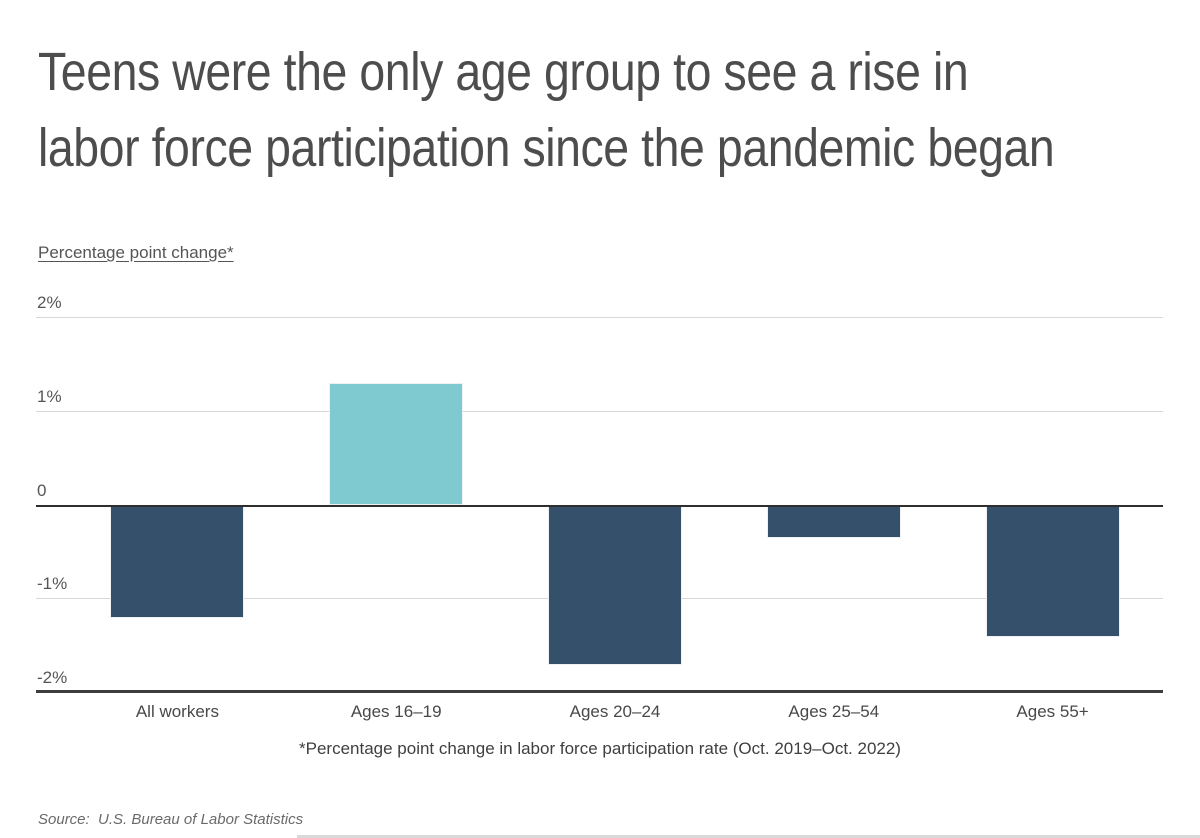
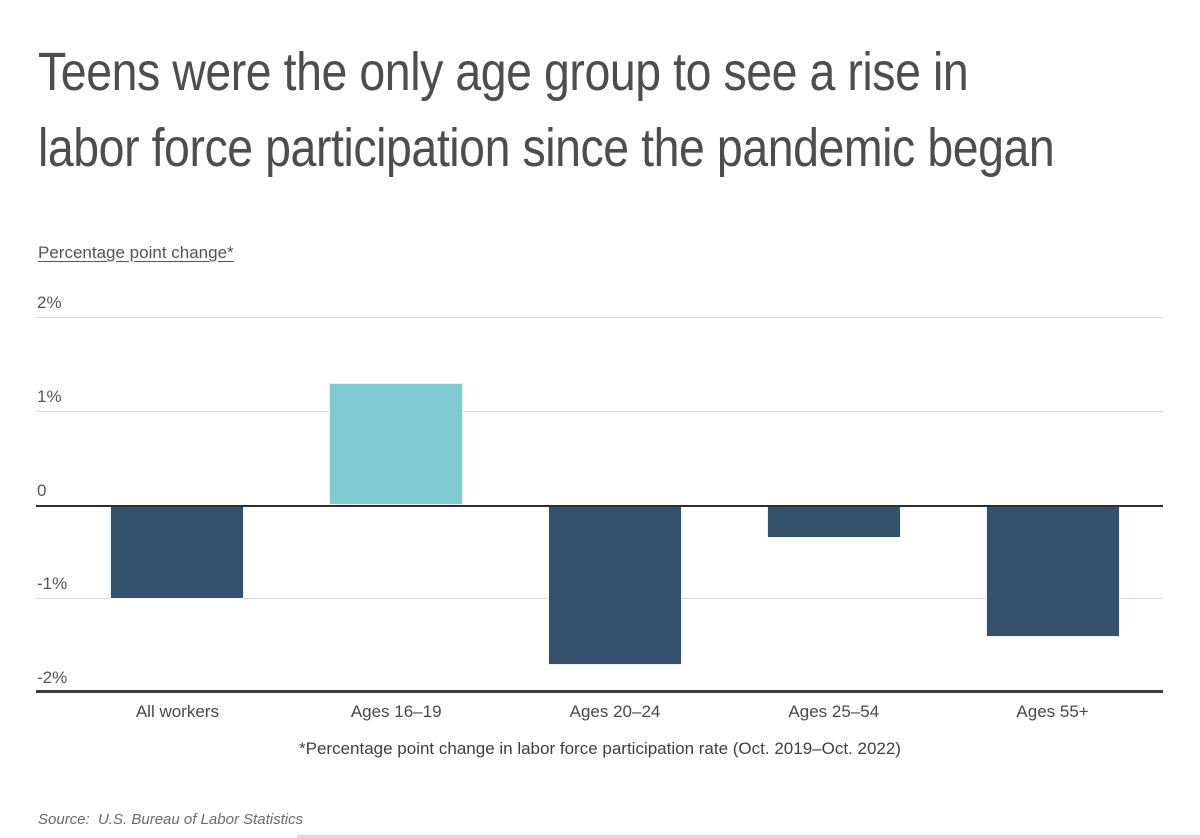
All workers: -1.2% -> -1.0%
